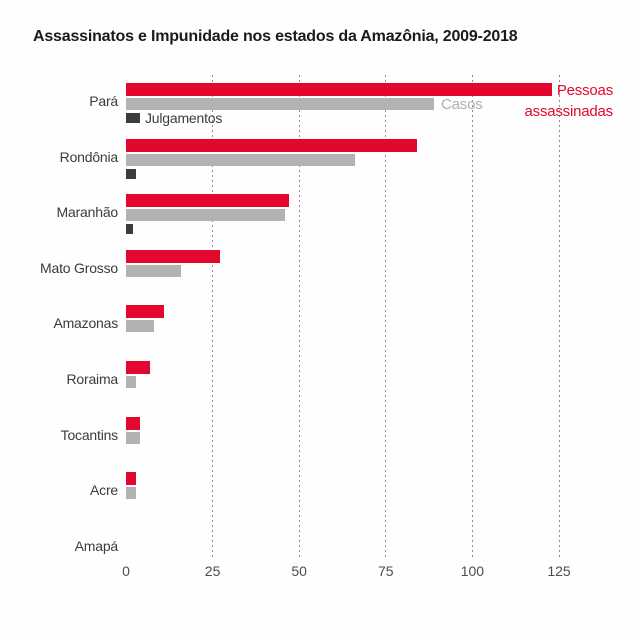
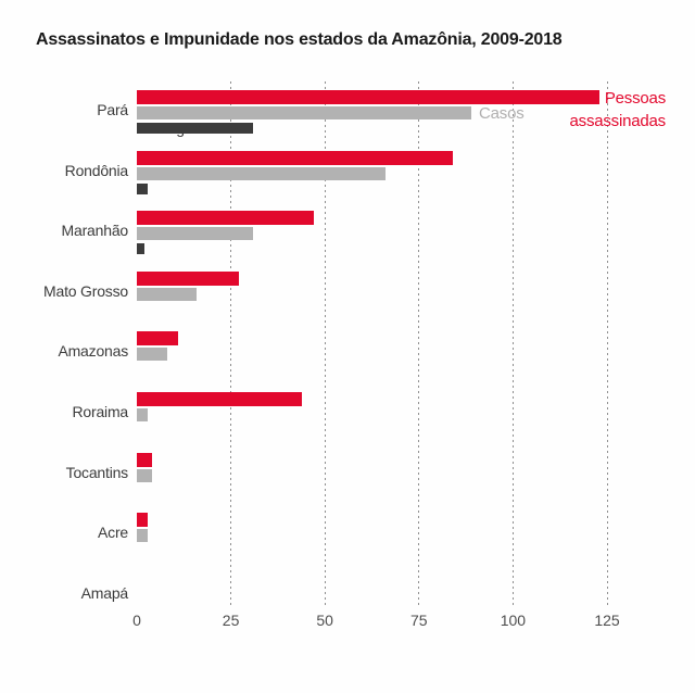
Julgamentos/Pará: 4 -> 31
Casos/Maranhão: 46 -> 31
Pessoas assassinadas/Roraima: 7 -> 44
